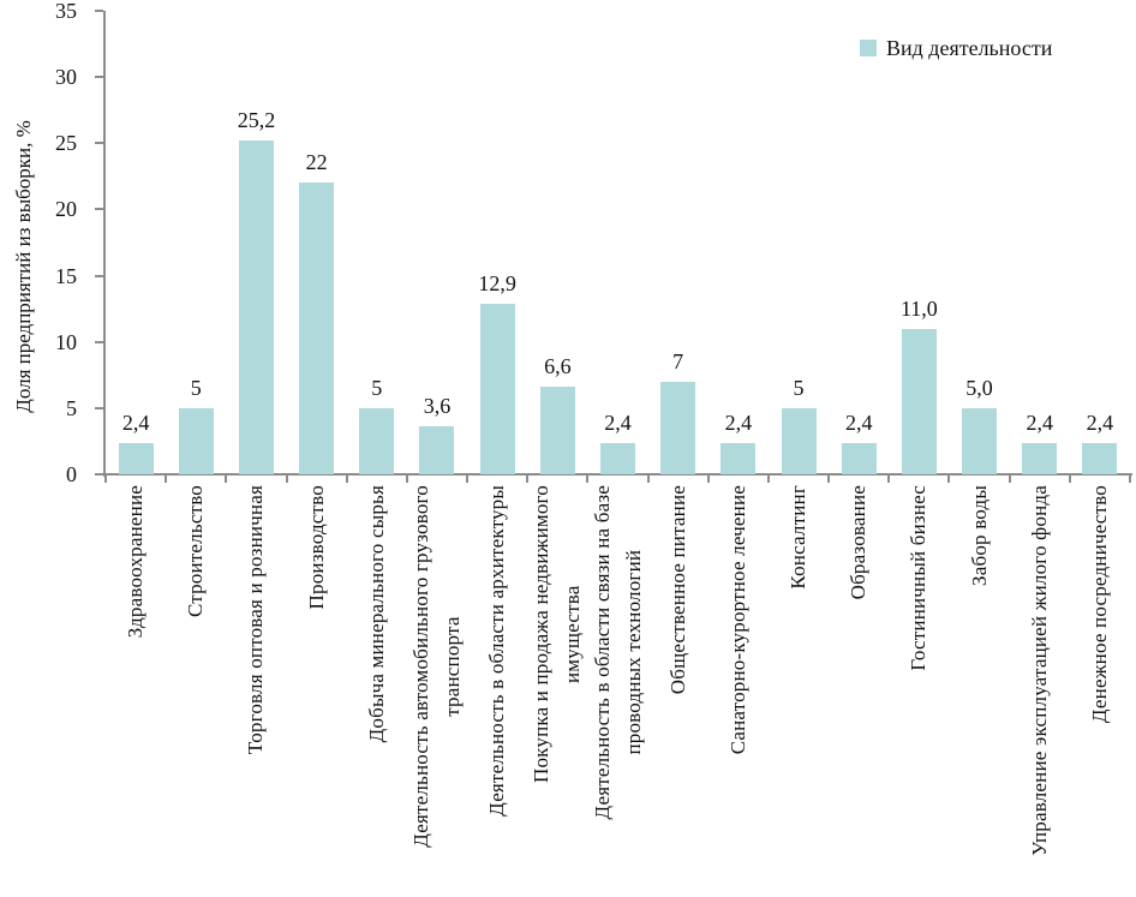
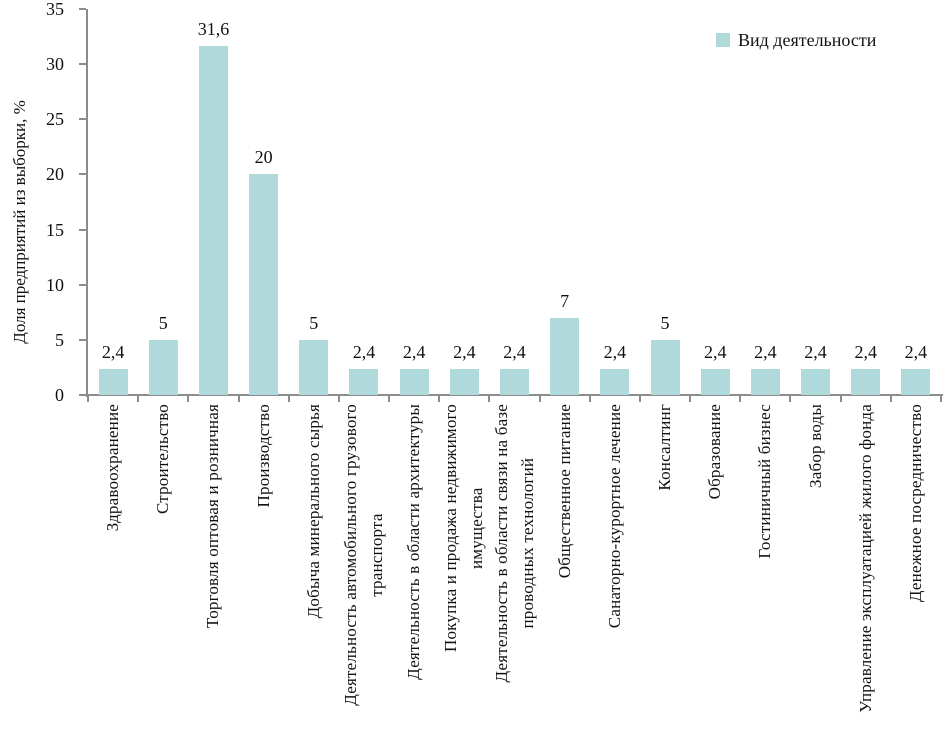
Торговля оптовая и розничная: 25,2 -> 31,6
Производство: 22 -> 20
Деятельность автомобильного грузового транспорта: 3,6 -> 2,4
Деятельность в области архитектуры: 12,9 -> 2,4
Покупка и продажа недвижимого имущества: 6,6 -> 2,4
Гостиничный бизнес: 11,0 -> 2,4
Забор воды: 5,0 -> 2,4
